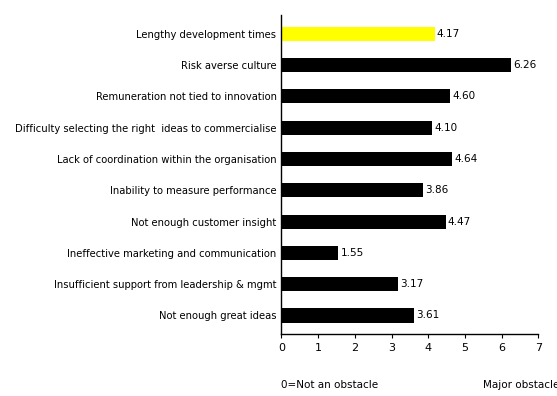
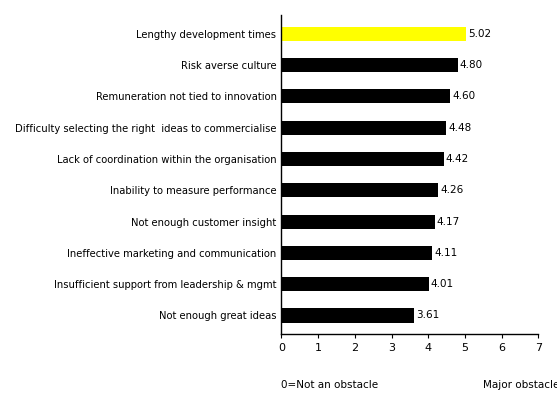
Lengthy development times: 4.17 -> 5.02
Risk averse culture: 6.26 -> 4.80
Difficulty selecting the right ideas to commercialise: 4.10 -> 4.48
Lack of coordination within the organisation: 4.64 -> 4.42
Inability to measure performance: 3.86 -> 4.26
Not enough customer insight: 4.47 -> 4.17
Ineffective marketing and communication: 1.55 -> 4.11
Insufficient support from leadership & mgmt: 3.17 -> 4.01
